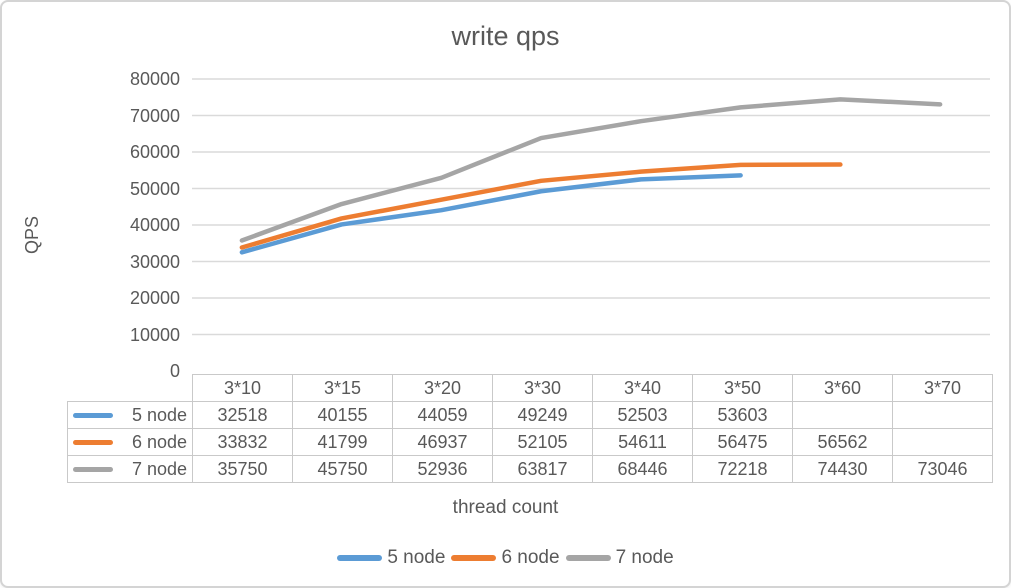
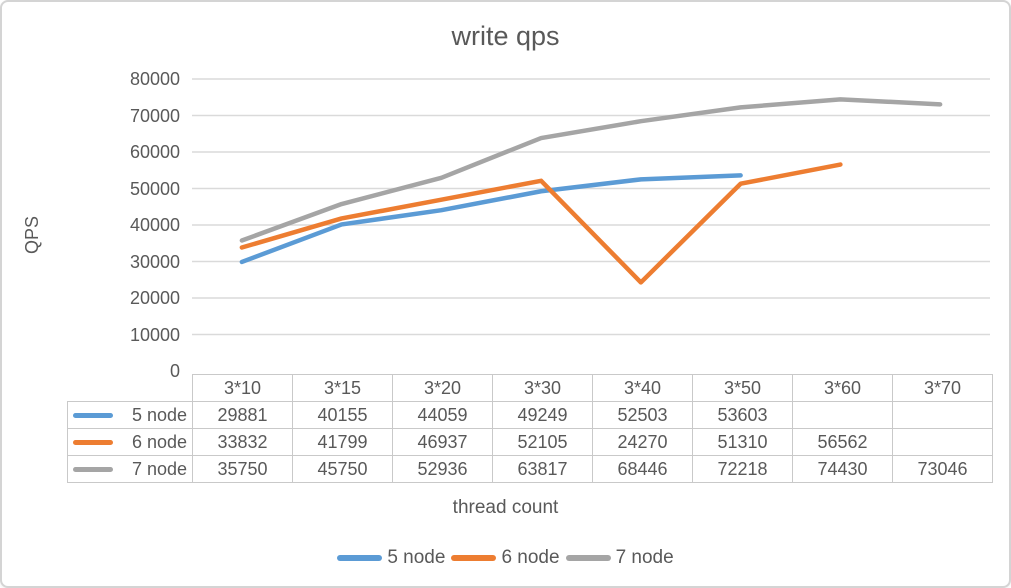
5 node/3*10: 32518 -> 29881
6 node/3*40: 54611 -> 24270
6 node/3*50: 56475 -> 51310
